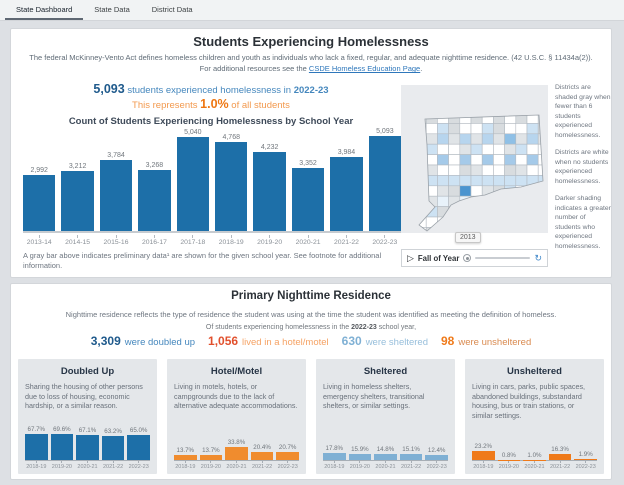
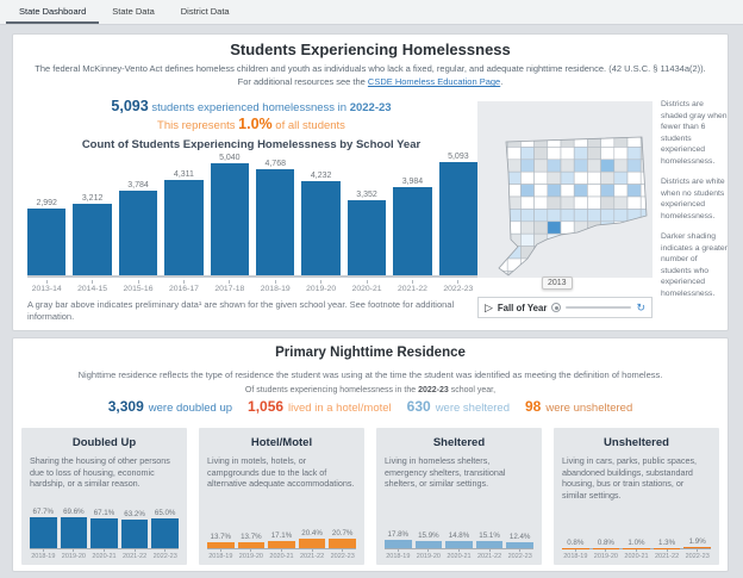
Count of Students Experiencing Homelessness by School Year/2016-17: 3,268 -> 4,311
Hotel/Motel/2020-21: 33.8% -> 17.1%
Unsheltered/2018-19: 23.2% -> 0.8%
Unsheltered/2021-22: 16.3% -> 1.3%
